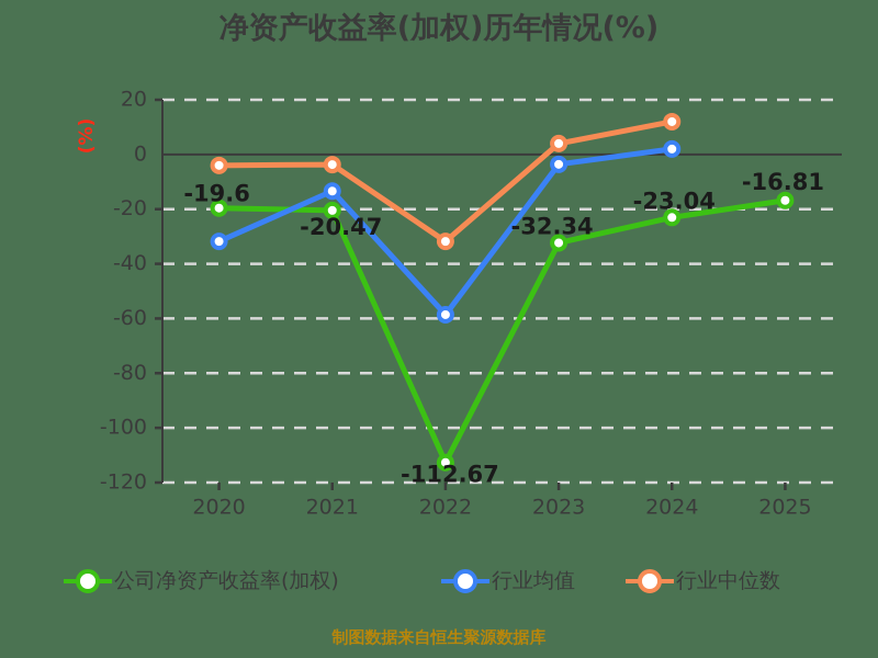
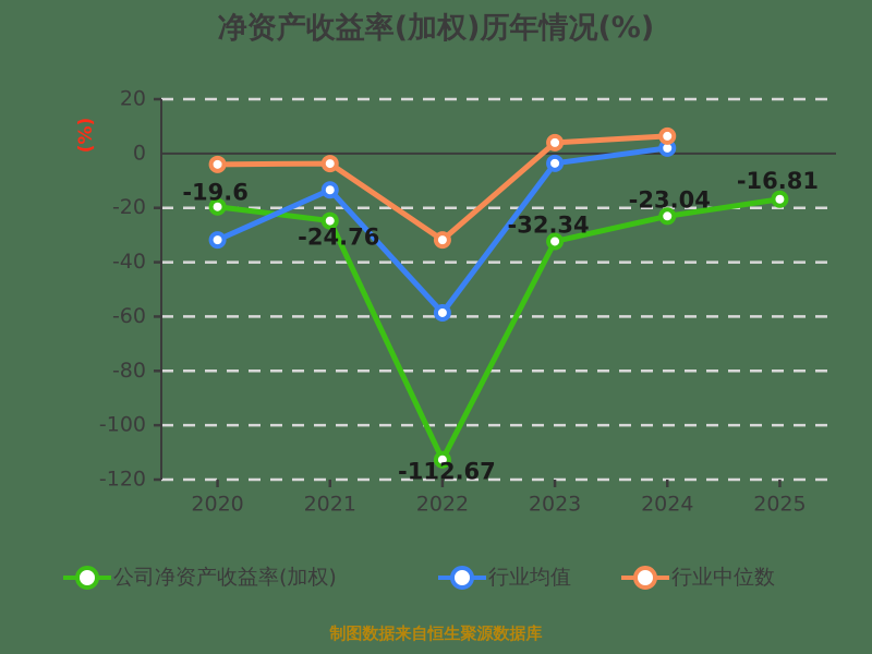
公司净资产收益率(加权)/2021: -20.47 -> -24.76
行业中位数/2024: 12 -> 6
